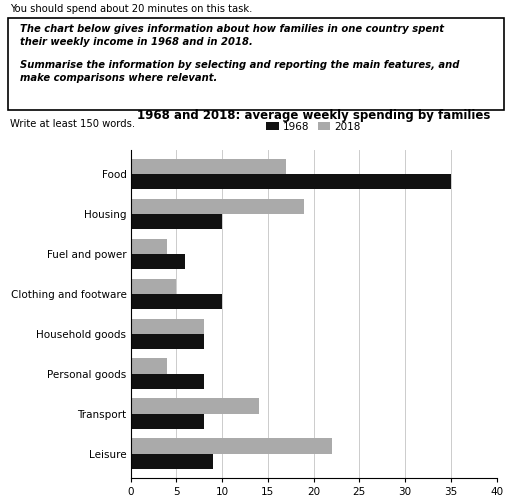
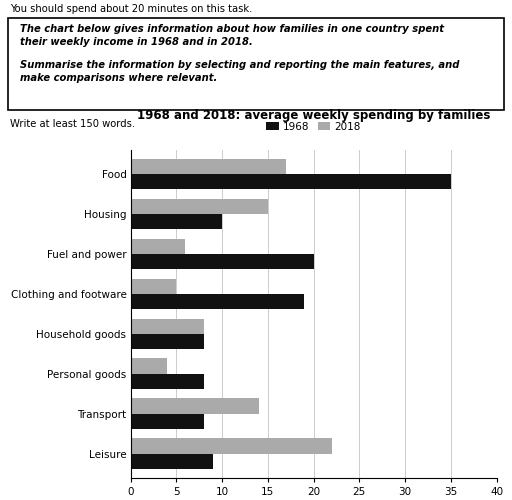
2018/Housing: 19 -> 15
2018/Fuel and power: 4 -> 6
1968/Fuel and power: 6 -> 20
1968/Clothing and footware: 10 -> 19
